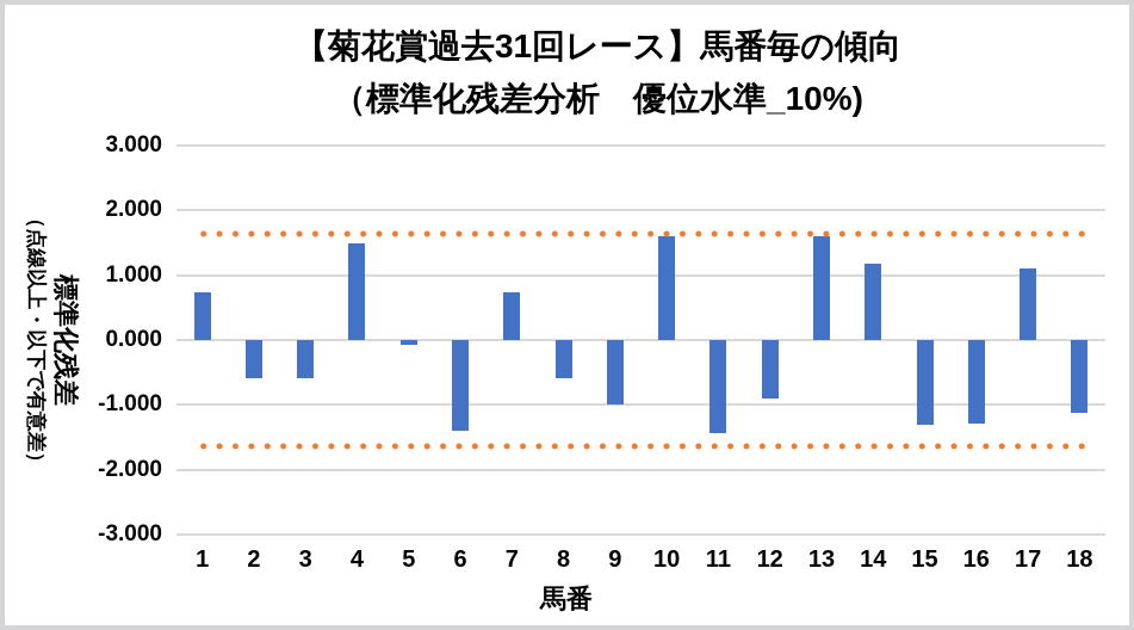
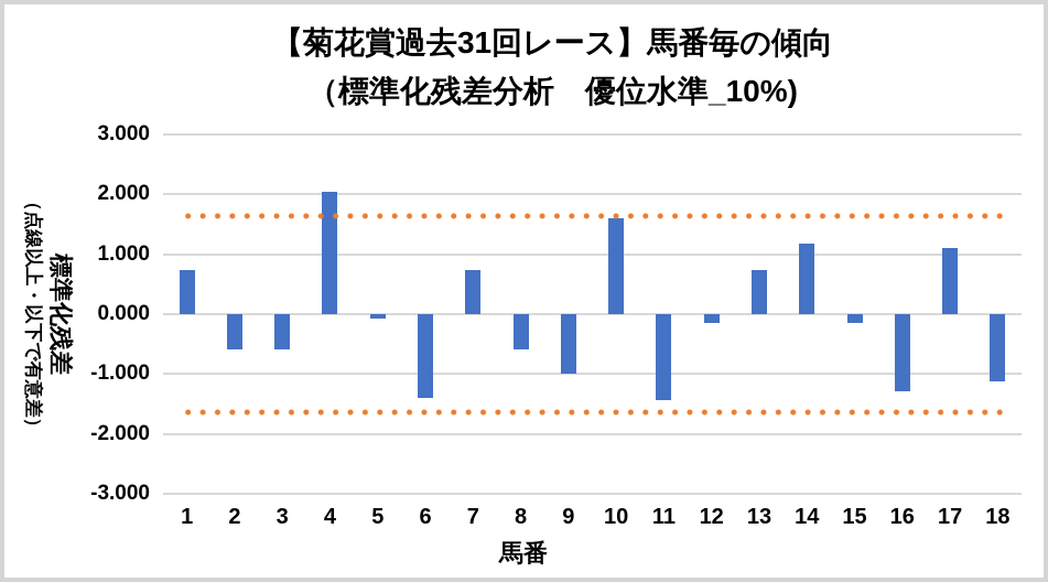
4: 1.5 -> 2.0
12: -0.9 -> -0.1
13: 1.6 -> 0.7
15: -1.3 -> -0.1
